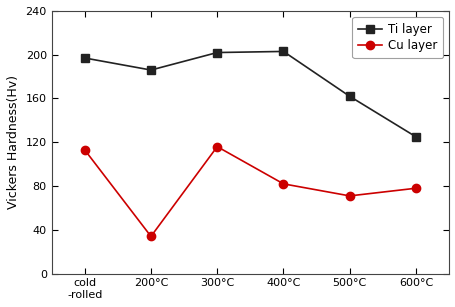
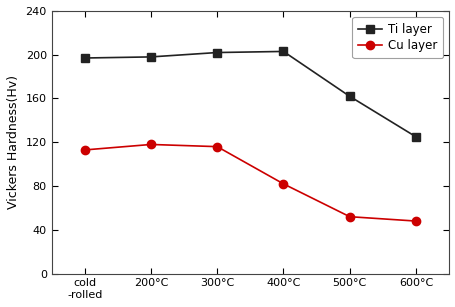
Ti layer/200°C: 186 -> 198
Cu layer/200°C: 34 -> 118
Cu layer/500°C: 71 -> 52
Cu layer/600°C: 78 -> 48
